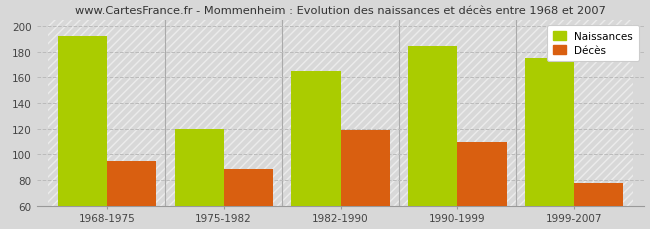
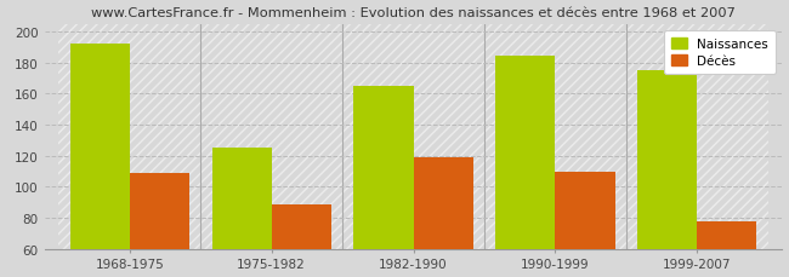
Décès/1968-1975: 95 -> 109
Naissances/1975-1982: 120 -> 125
